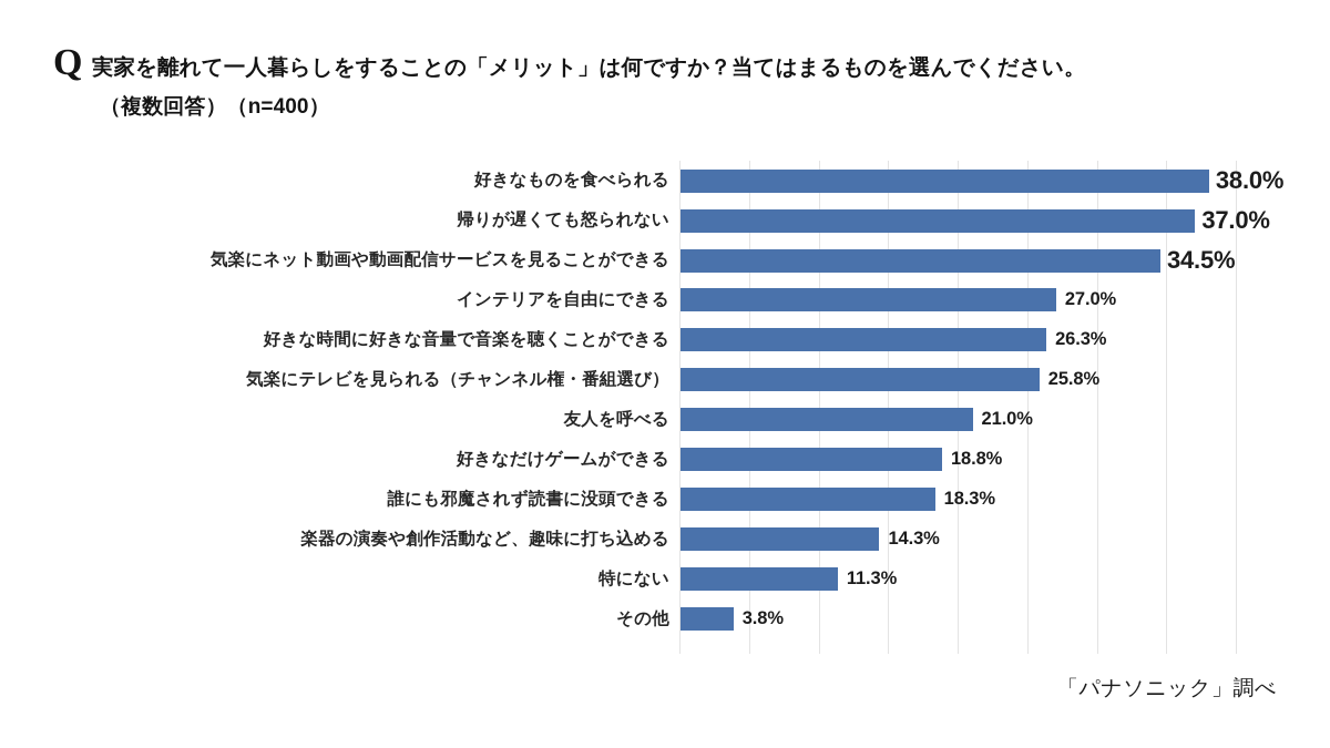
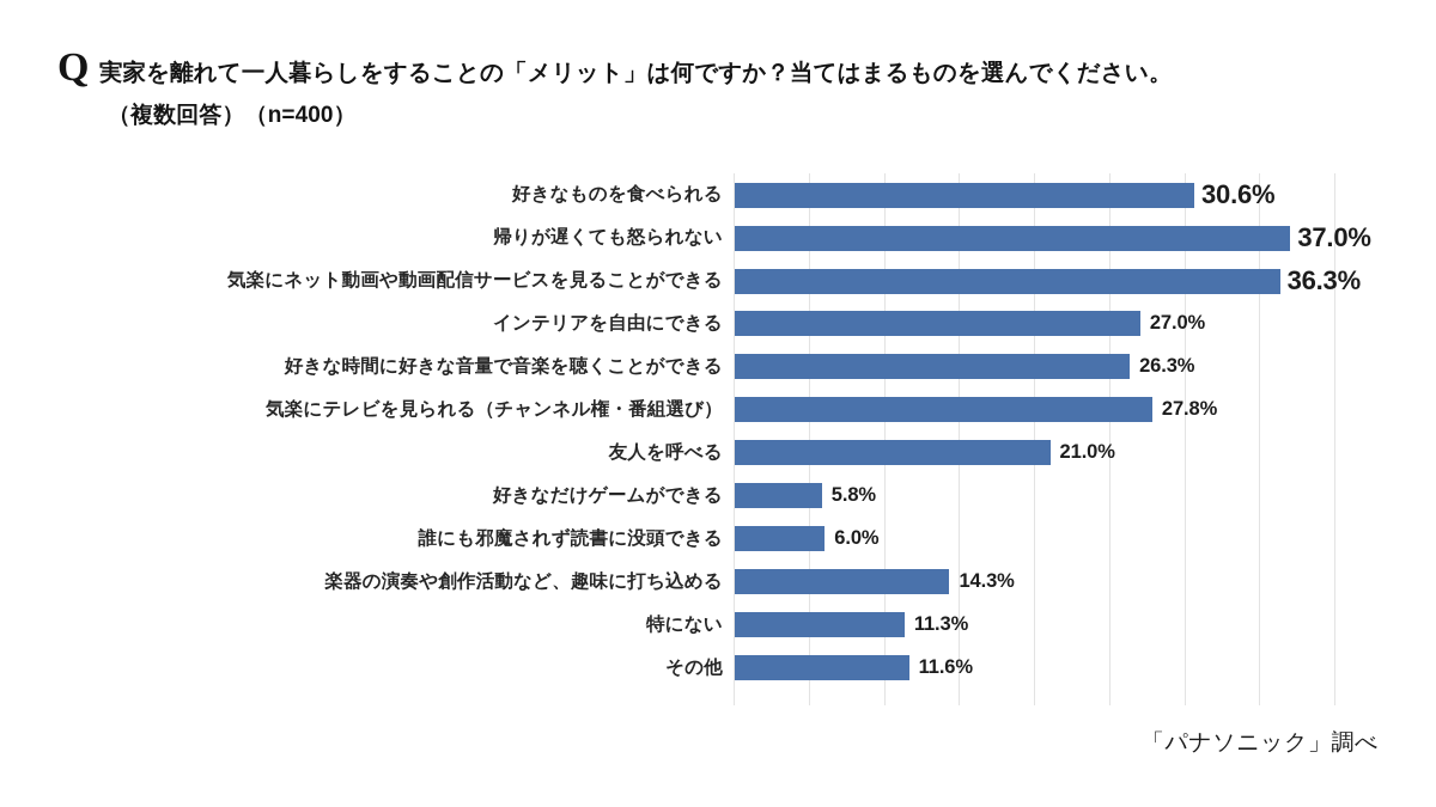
好きなものを食べられる: 38.0% -> 30.6%
気楽にネット動画や動画配信サービスを見ることができる: 34.5% -> 36.3%
気楽にテレビを見られる（チャンネル権・番組選び）: 25.8% -> 27.8%
好きなだけゲームができる: 18.8% -> 5.8%
誰にも邪魔されず読書に没頭できる: 18.3% -> 6.0%
その他: 3.8% -> 11.6%
